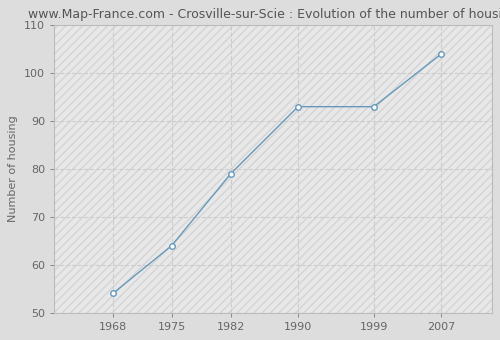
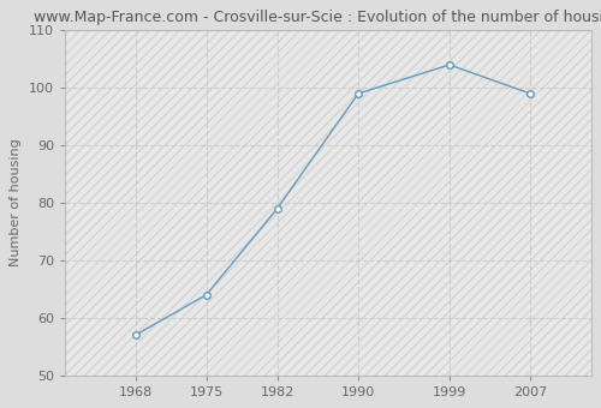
1968: 54 -> 57
1990: 93 -> 99
1999: 93 -> 104
2007: 104 -> 99
